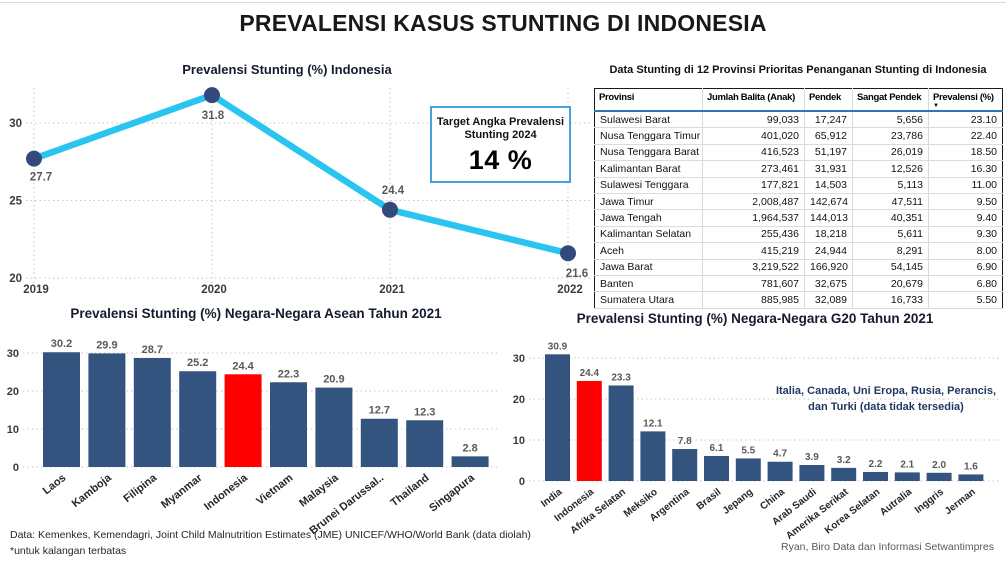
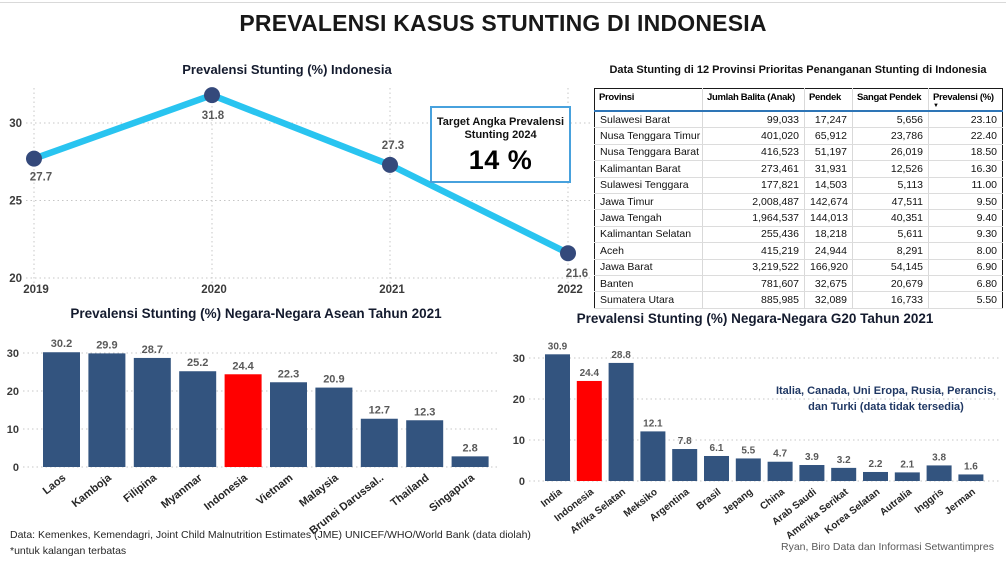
Prevalensi Stunting (%) Indonesia/2021: 24.4 -> 27.3
Prevalensi Stunting (%) Negara-Negara G20 Tahun 2021/Afrika Selatan: 23.3 -> 28.8
Prevalensi Stunting (%) Negara-Negara G20 Tahun 2021/Inggris: 2.0 -> 3.8
